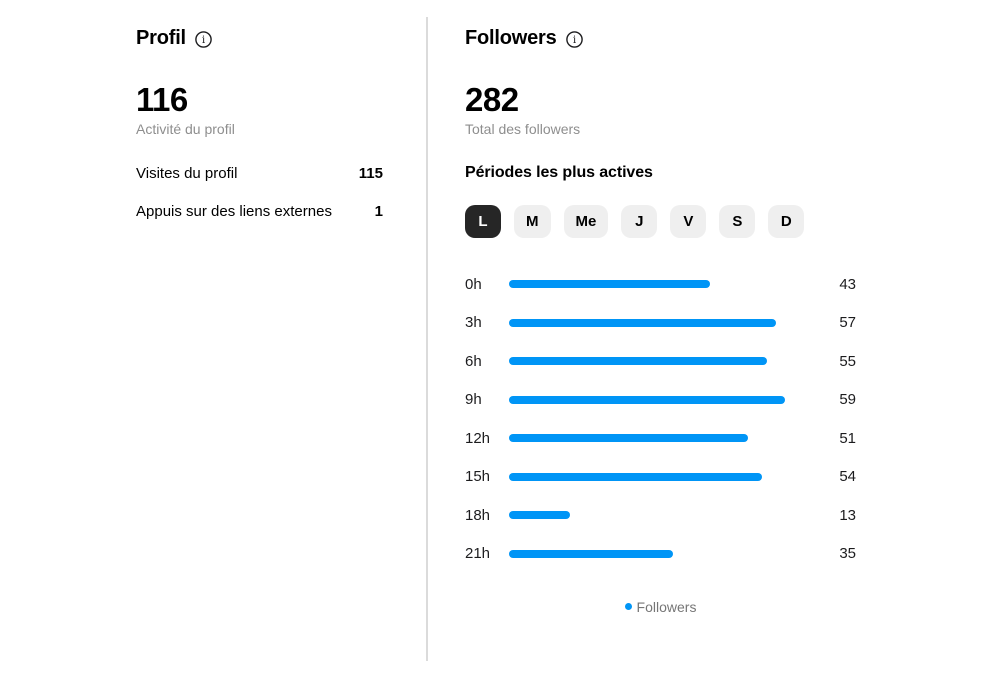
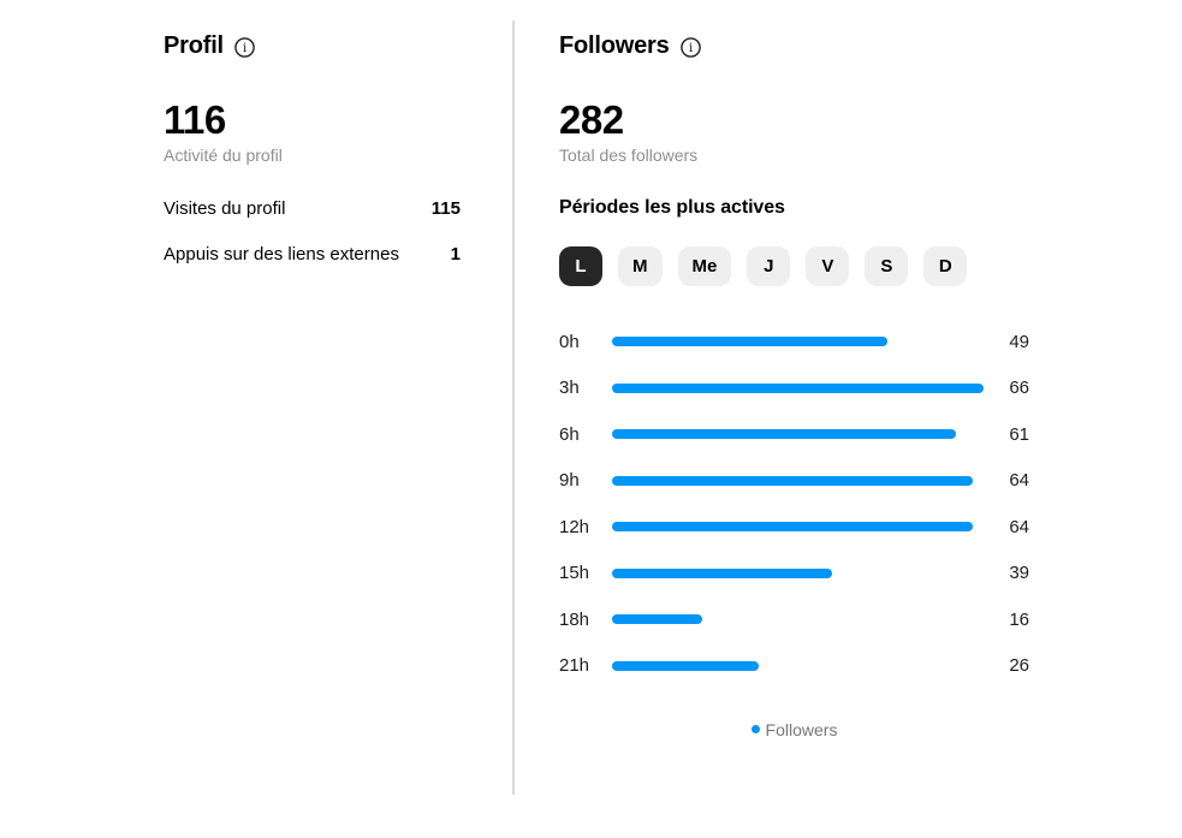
0h: 43 -> 49
3h: 57 -> 66
6h: 55 -> 61
9h: 59 -> 64
12h: 51 -> 64
15h: 54 -> 39
18h: 13 -> 16
21h: 35 -> 26
